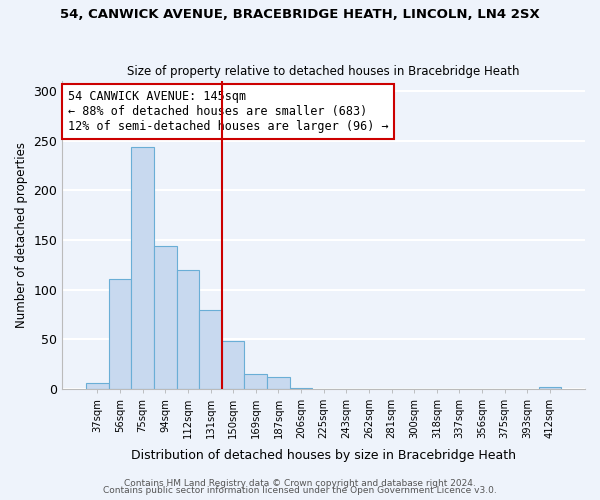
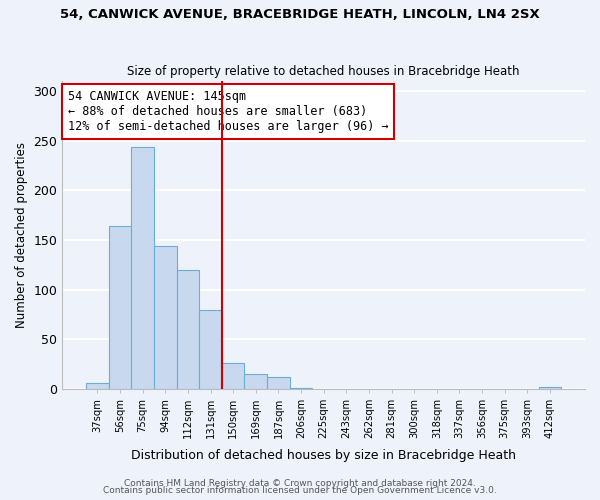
56sqm: 111 -> 164
150sqm: 48 -> 26
